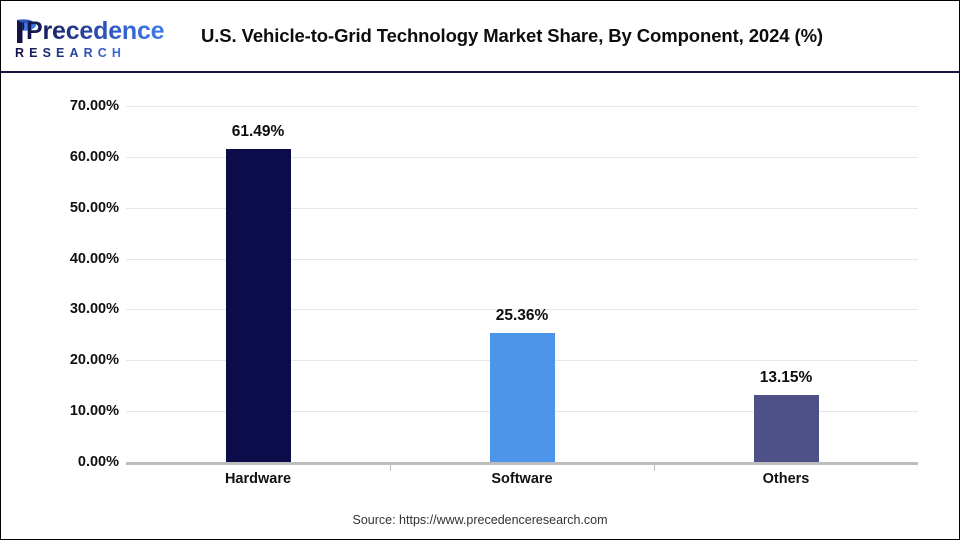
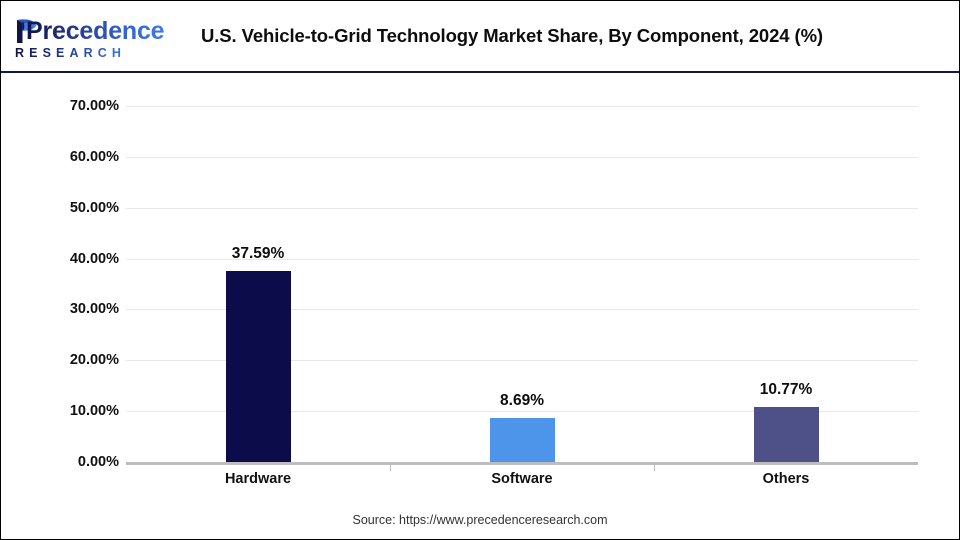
Hardware: 61.49% -> 37.59%
Software: 25.36% -> 8.69%
Others: 13.15% -> 10.77%
